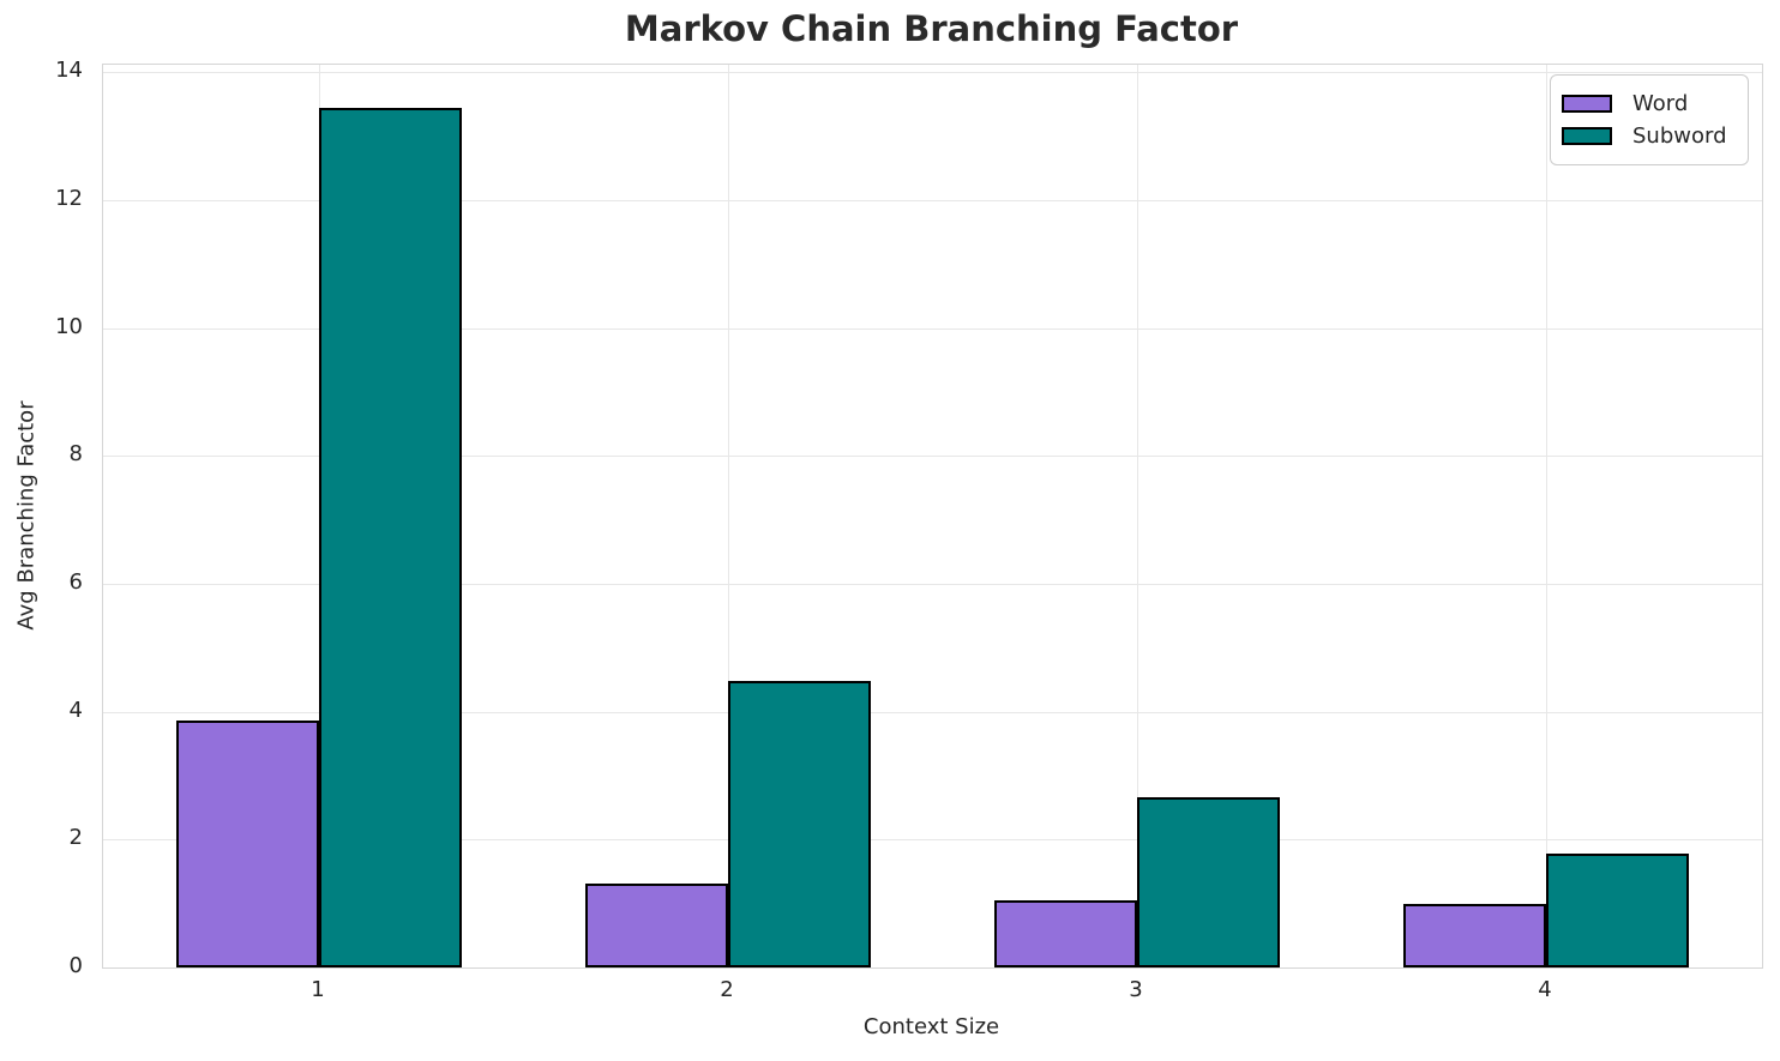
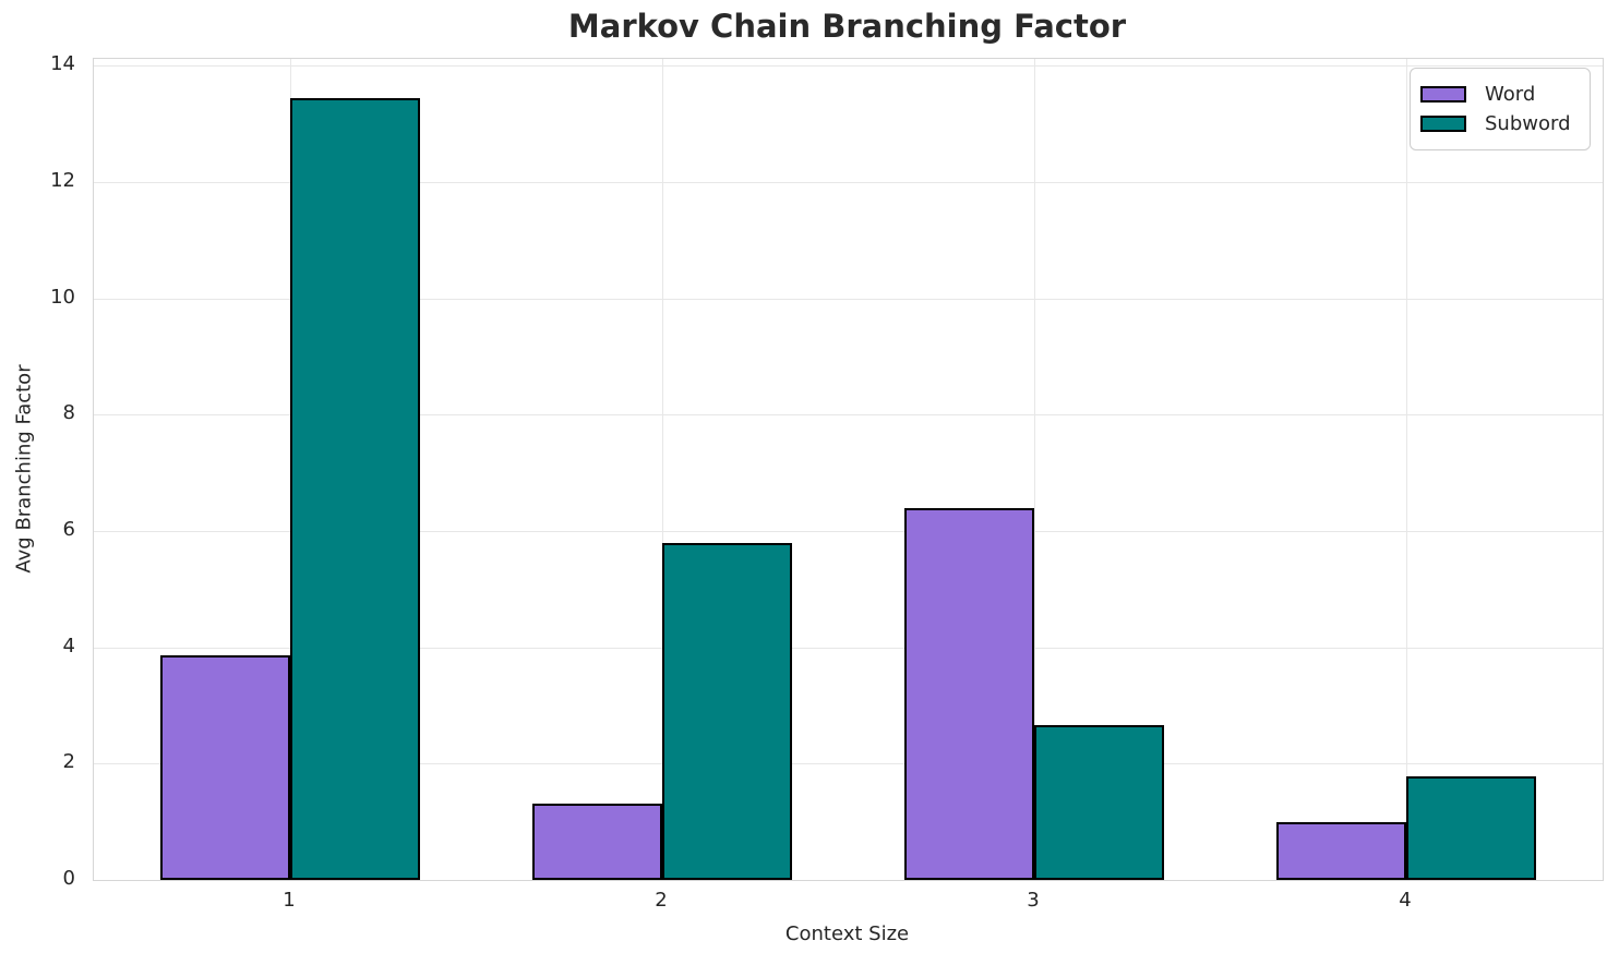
Subword/2: 4.5 -> 5.8
Word/3: 1.1 -> 6.4
